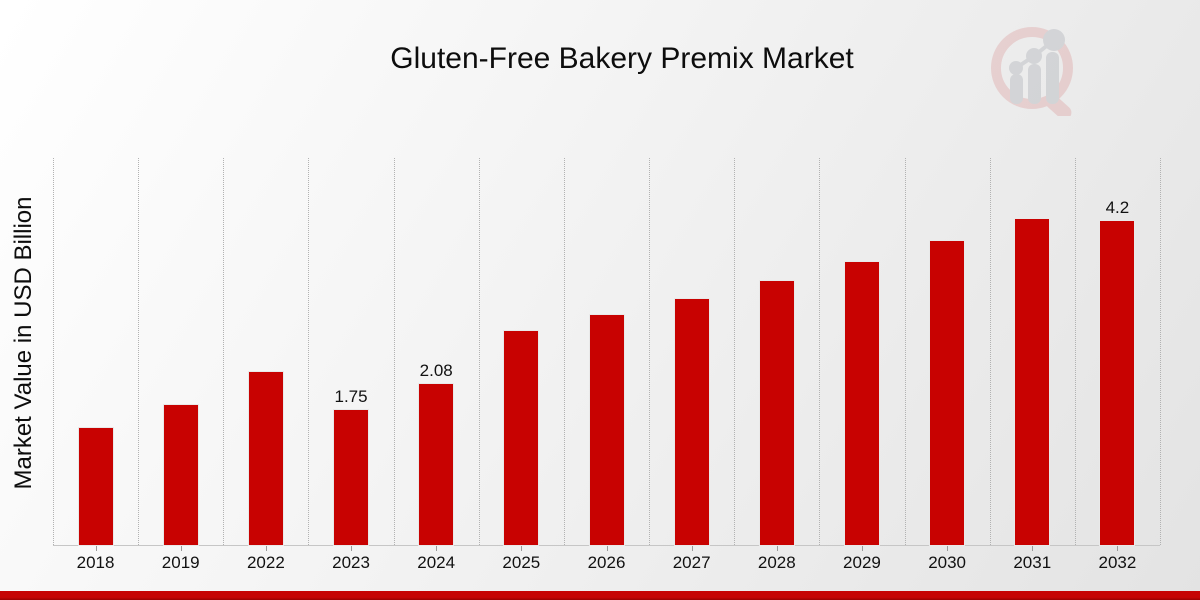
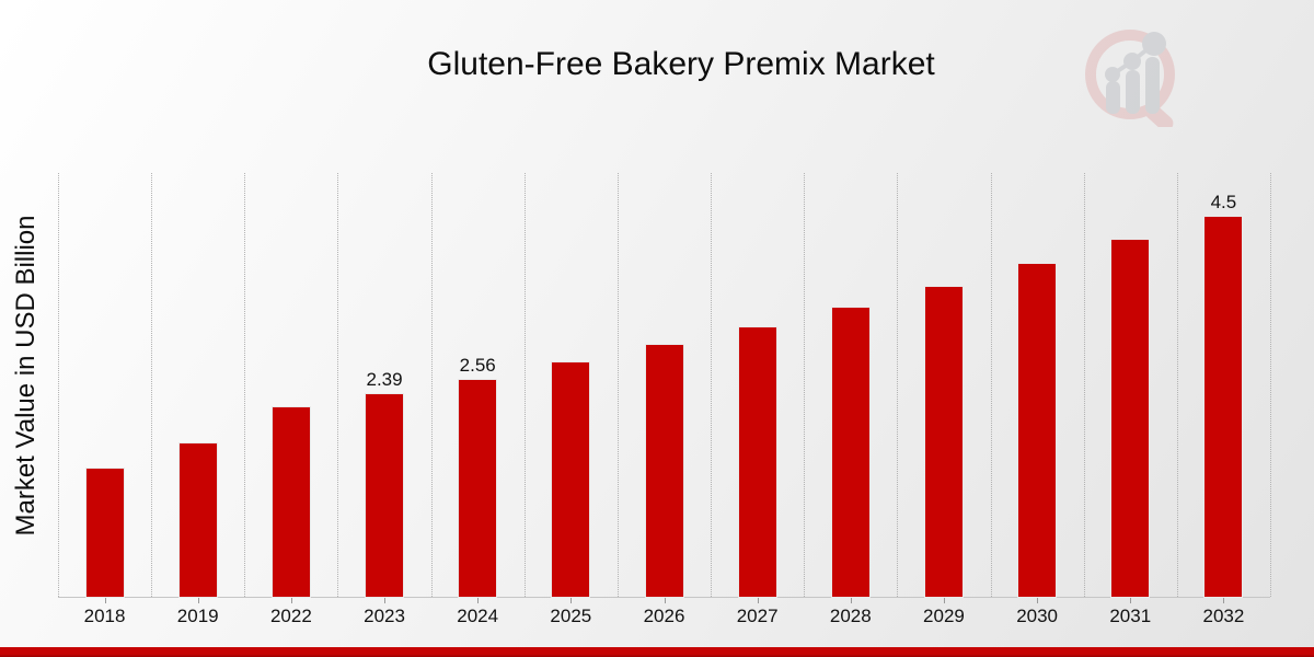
2023: 1.75 -> 2.39
2024: 2.08 -> 2.56
2032: 4.2 -> 4.5
